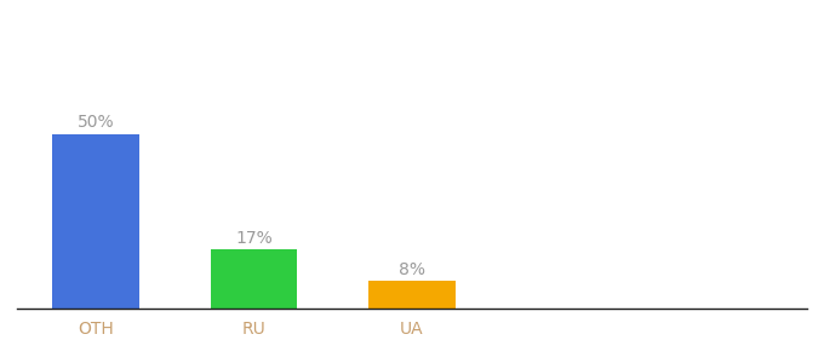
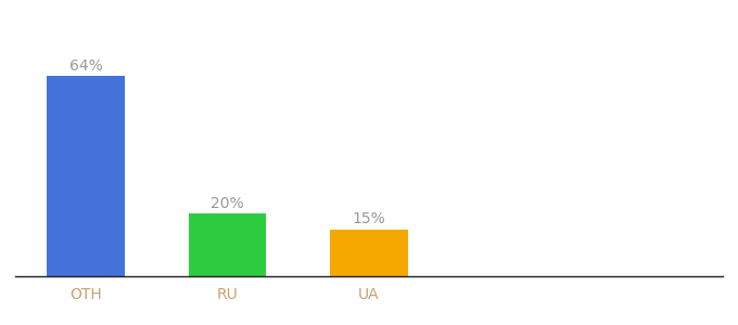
OTH: 50% -> 64%
RU: 17% -> 20%
UA: 8% -> 15%
